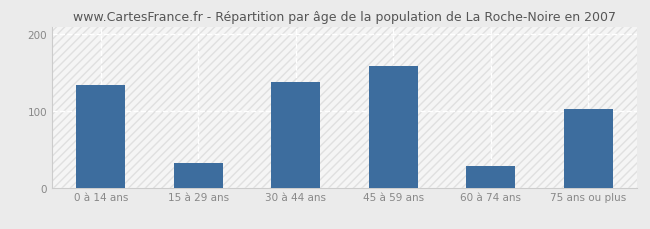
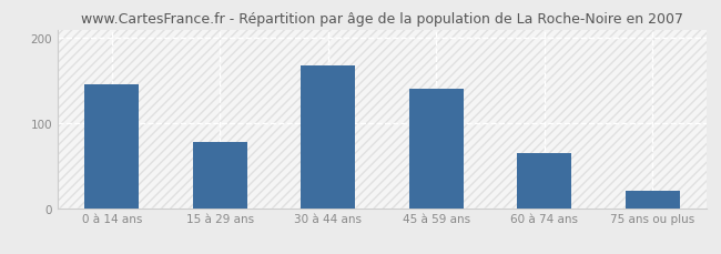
0 à 14 ans: 134 -> 145
15 à 29 ans: 32 -> 78
30 à 44 ans: 138 -> 168
45 à 59 ans: 158 -> 140
60 à 74 ans: 28 -> 65
75 ans ou plus: 102 -> 20
